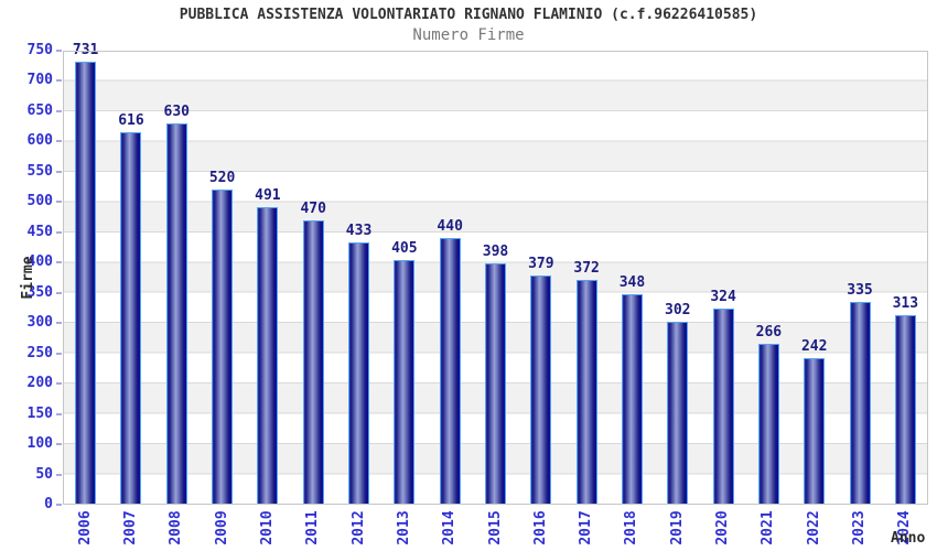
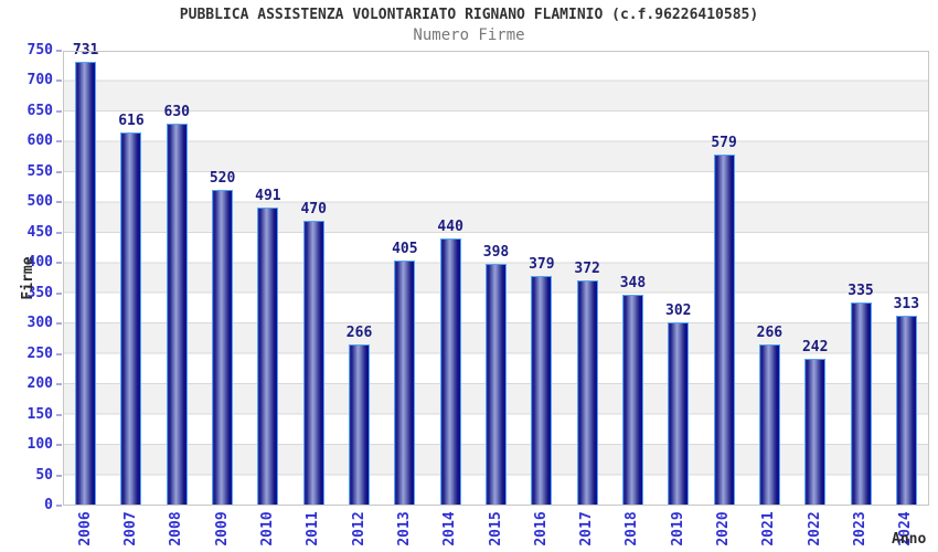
2012: 433 -> 266
2020: 324 -> 579
